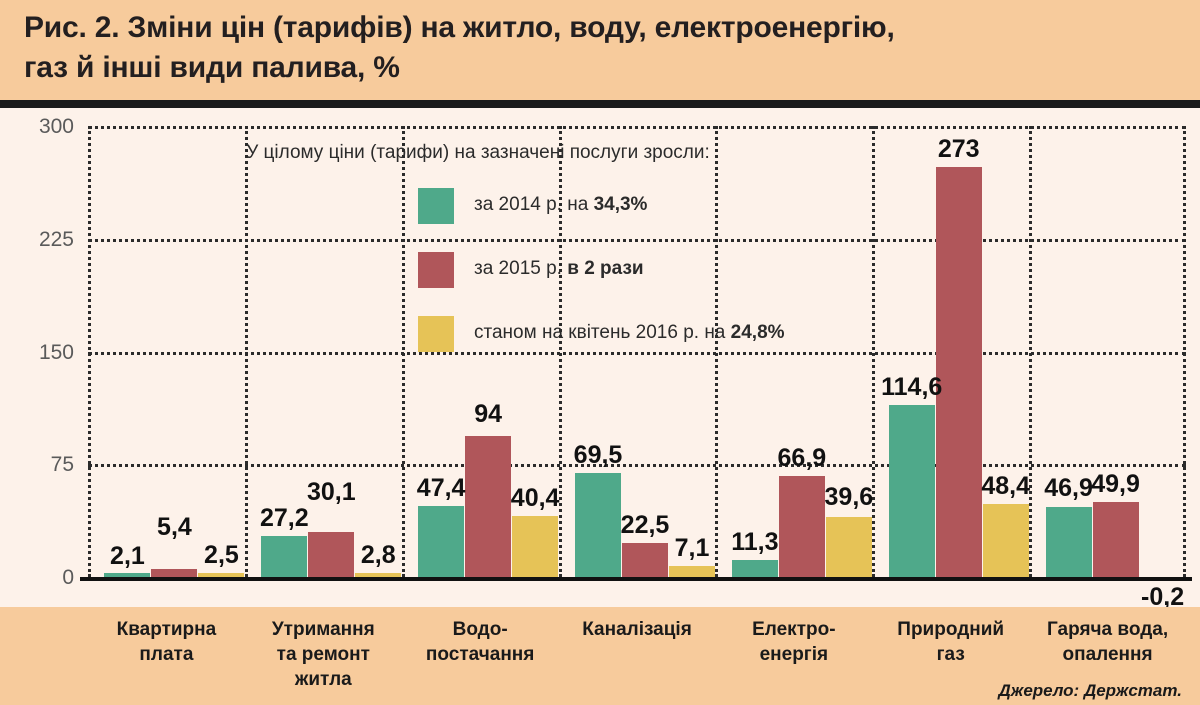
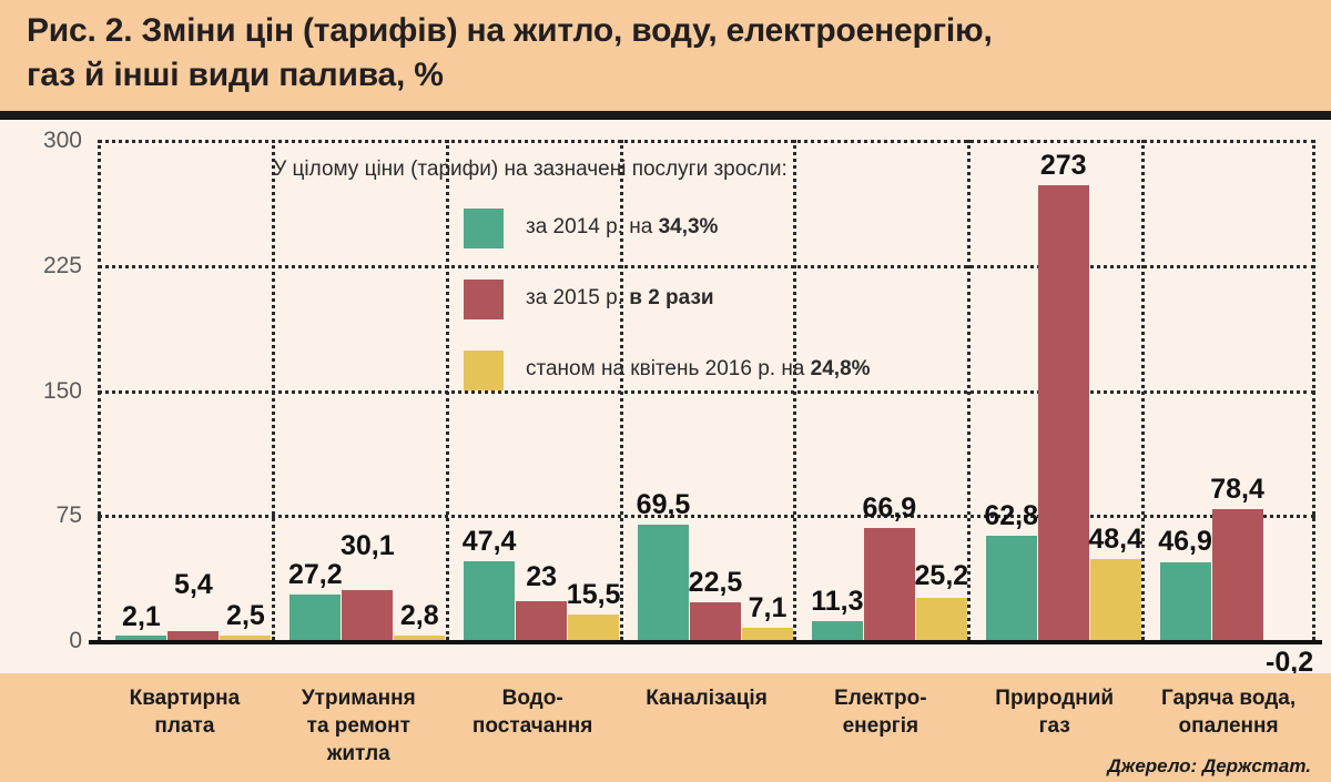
за 2015 р. в 2 рази/Водо- постачання: 94 -> 23
станом на квітень 2016 р. на 24,8%/Водо- постачання: 40,4 -> 15,5
станом на квітень 2016 р. на 24,8%/Електро- енергія: 39,6 -> 25,2
за 2014 р. на 34,3%/Природний газ: 114,6 -> 62,8
за 2015 р. в 2 рази/Гаряча вода, опалення: 49,9 -> 78,4
